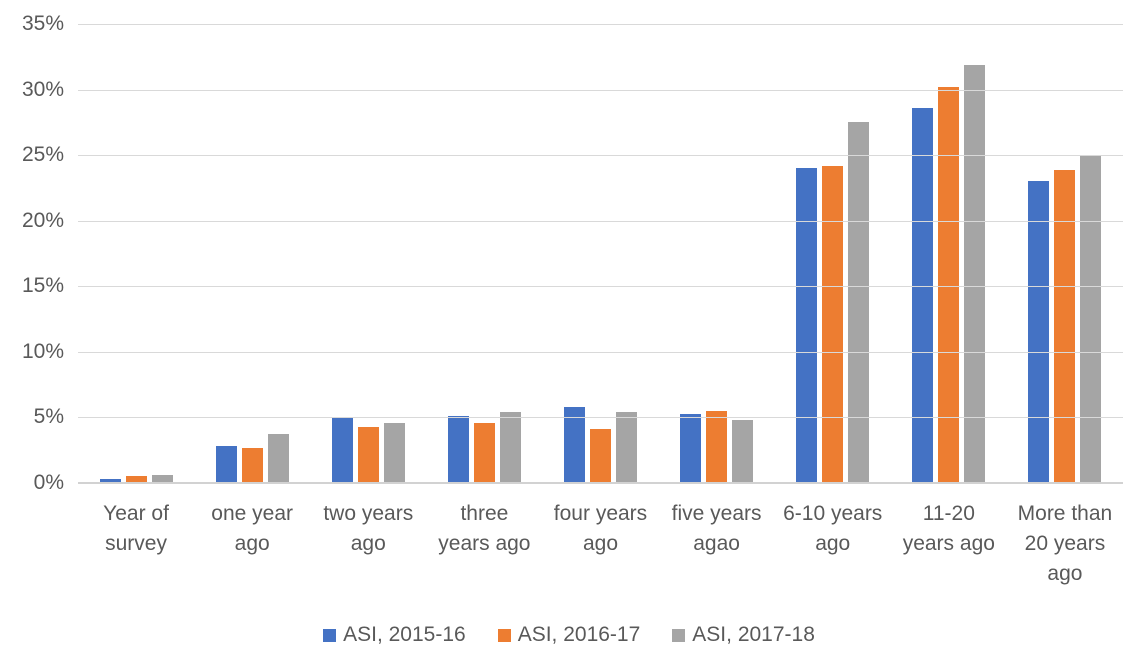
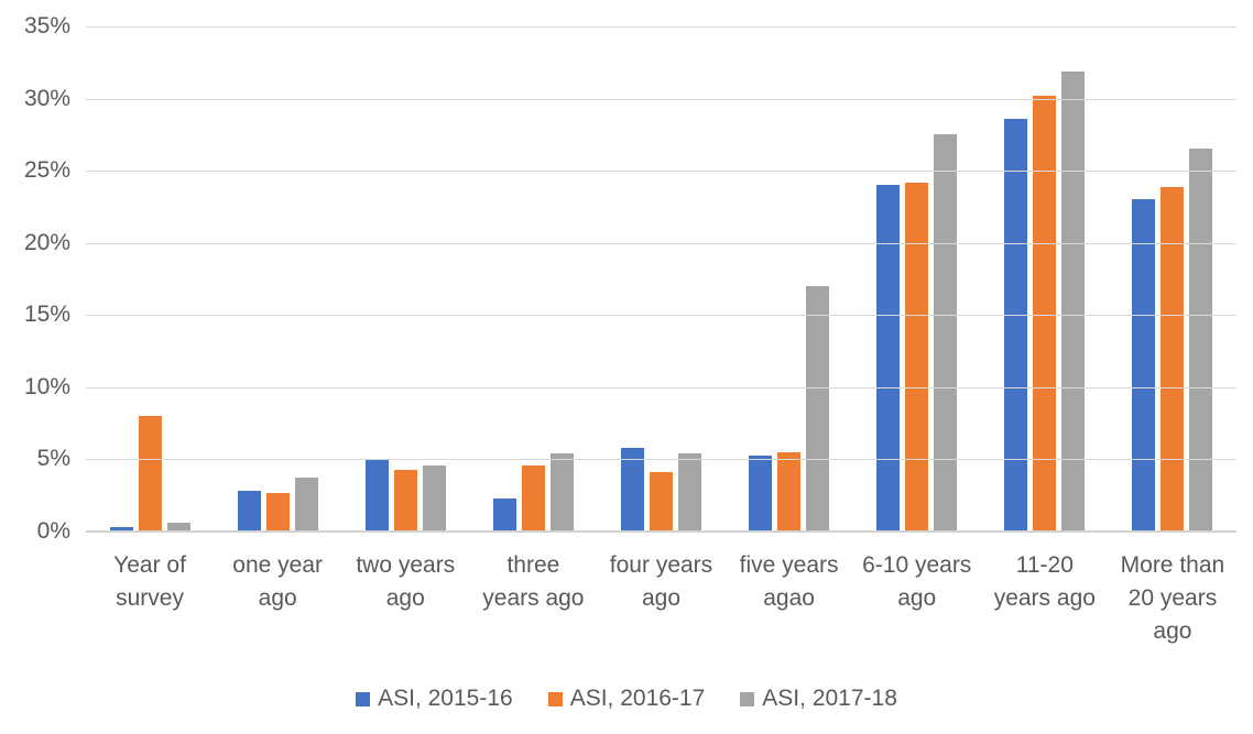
ASI, 2016-17/Year of survey: 0.5% -> 8.0%
ASI, 2015-16/three years ago: 5.1% -> 2.3%
ASI, 2017-18/five years agao: 4.8% -> 17.0%
ASI, 2017-18/More than 20 years ago: 25.0% -> 26.5%
